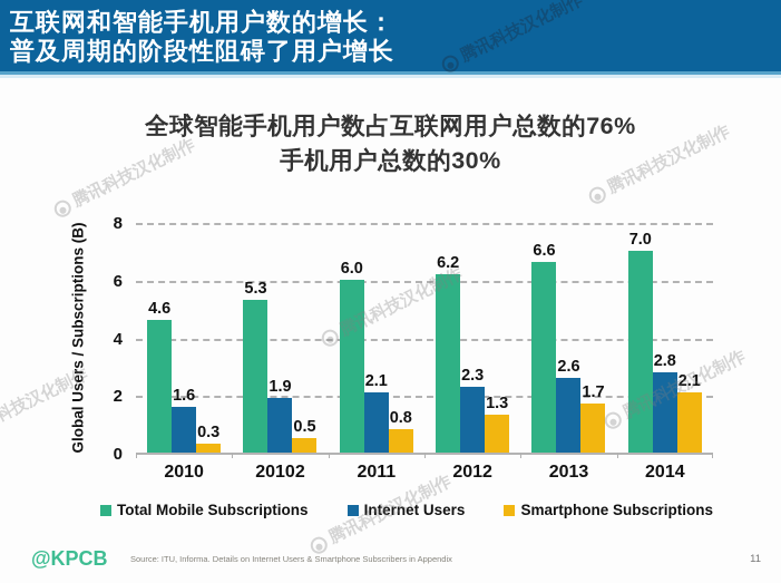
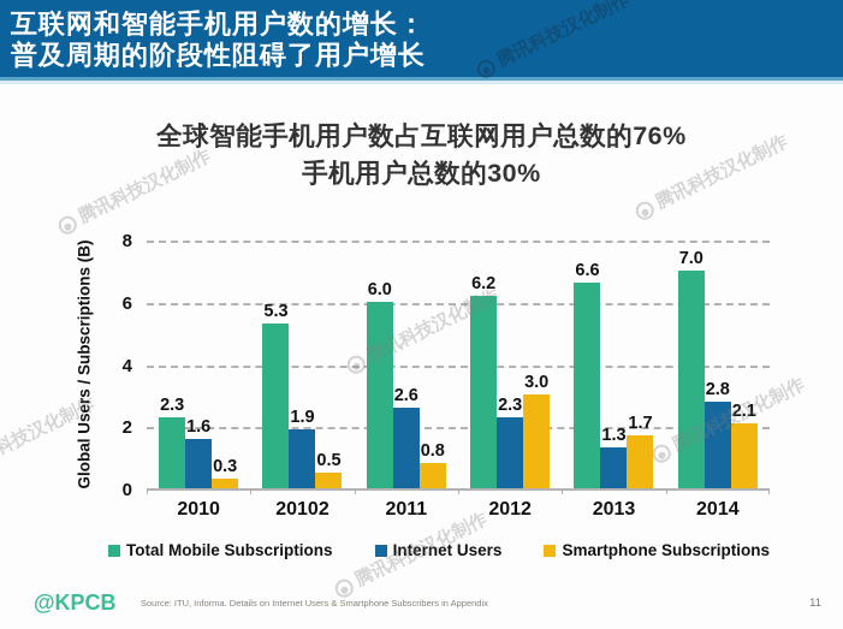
Total Mobile Subscriptions/2010: 4.6 -> 2.3
Internet Users/2011: 2.1 -> 2.6
Smartphone Subscriptions/2012: 1.3 -> 3.0
Internet Users/2013: 2.6 -> 1.3
